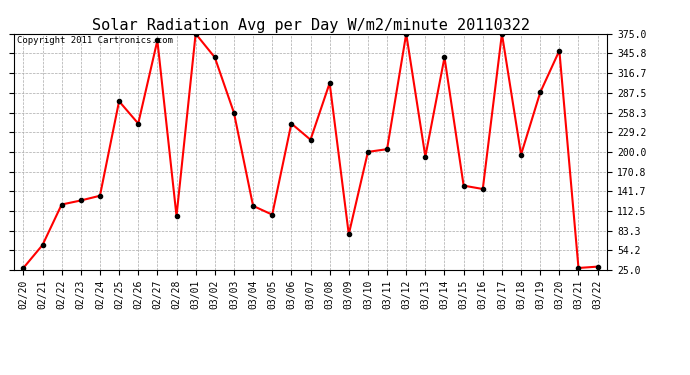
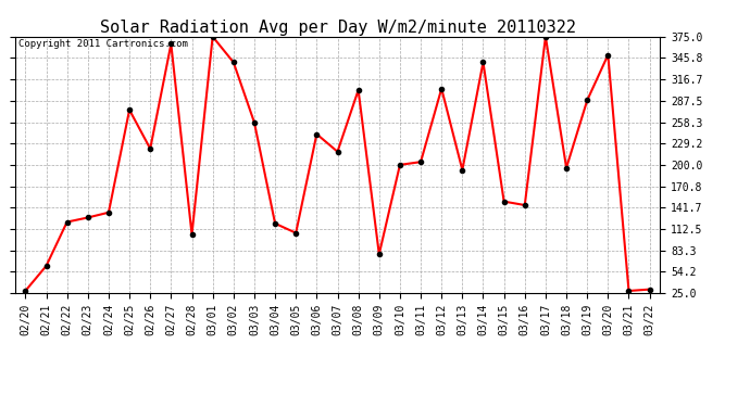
02/26: 242 -> 222
03/12: 375 -> 304
